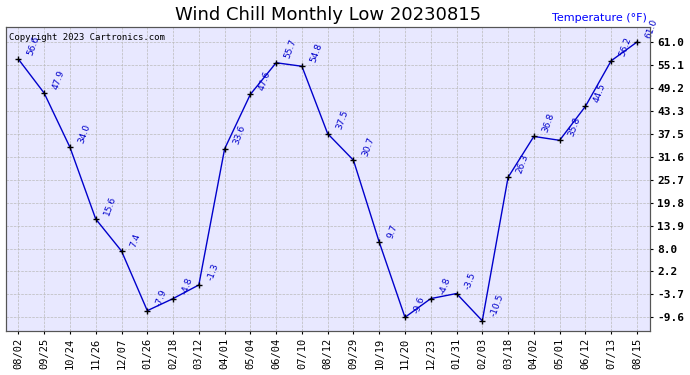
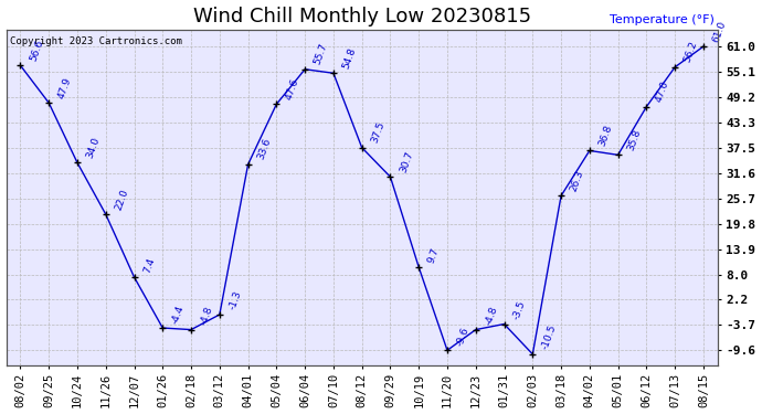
11/26: 15.6 -> 22.0
01/26: -7.9 -> -4.4
06/12: 44.5 -> 47.0
